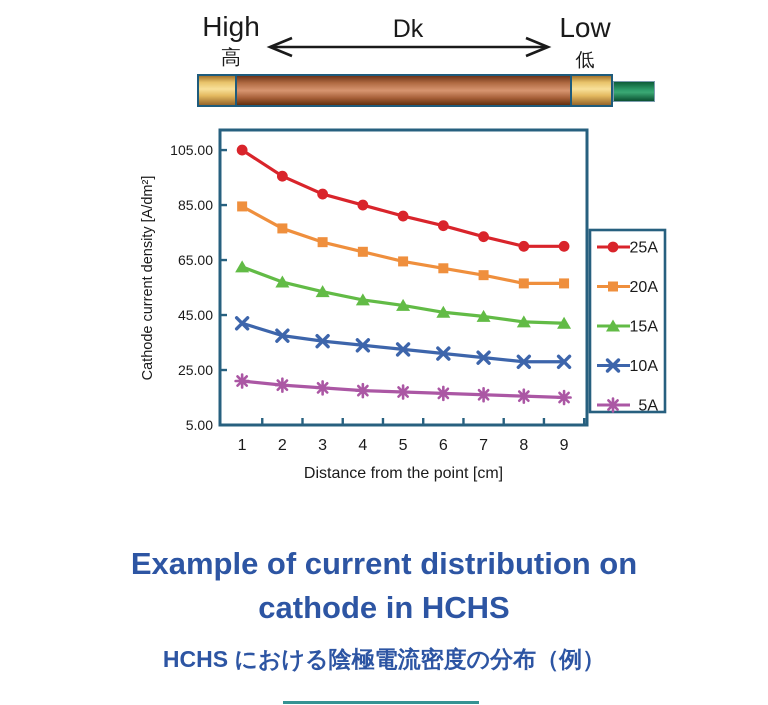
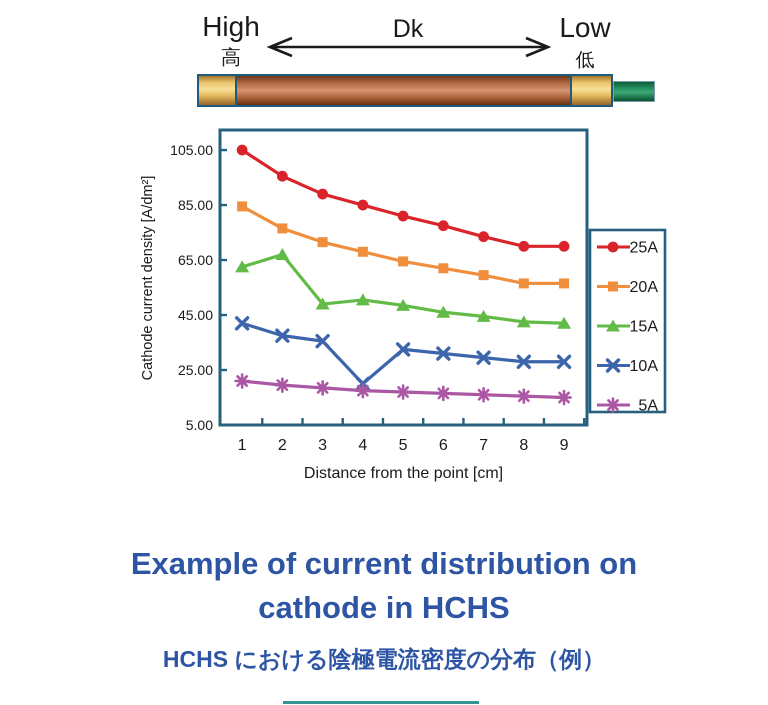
15A/2: 57 -> 67
15A/3: 54 -> 49
10A/4: 34 -> 20
